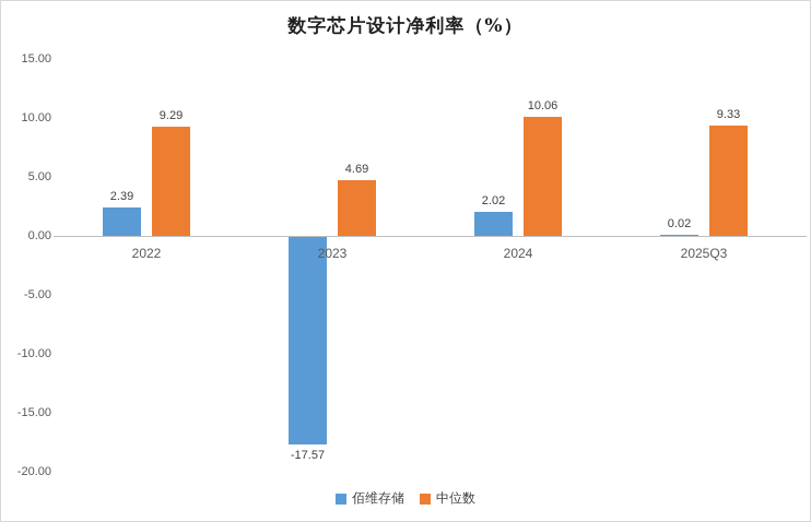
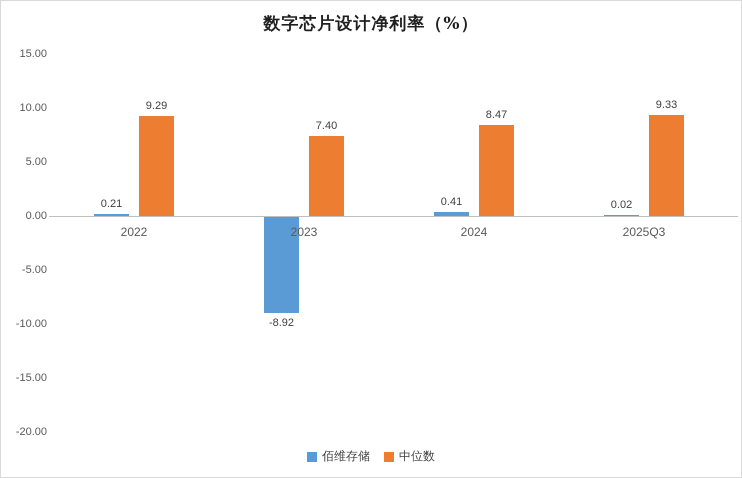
佰维存储/2022: 2.39 -> 0.21
佰维存储/2023: -17.57 -> -8.92
中位数/2023: 4.69 -> 7.40
佰维存储/2024: 2.02 -> 0.41
中位数/2024: 10.06 -> 8.47
